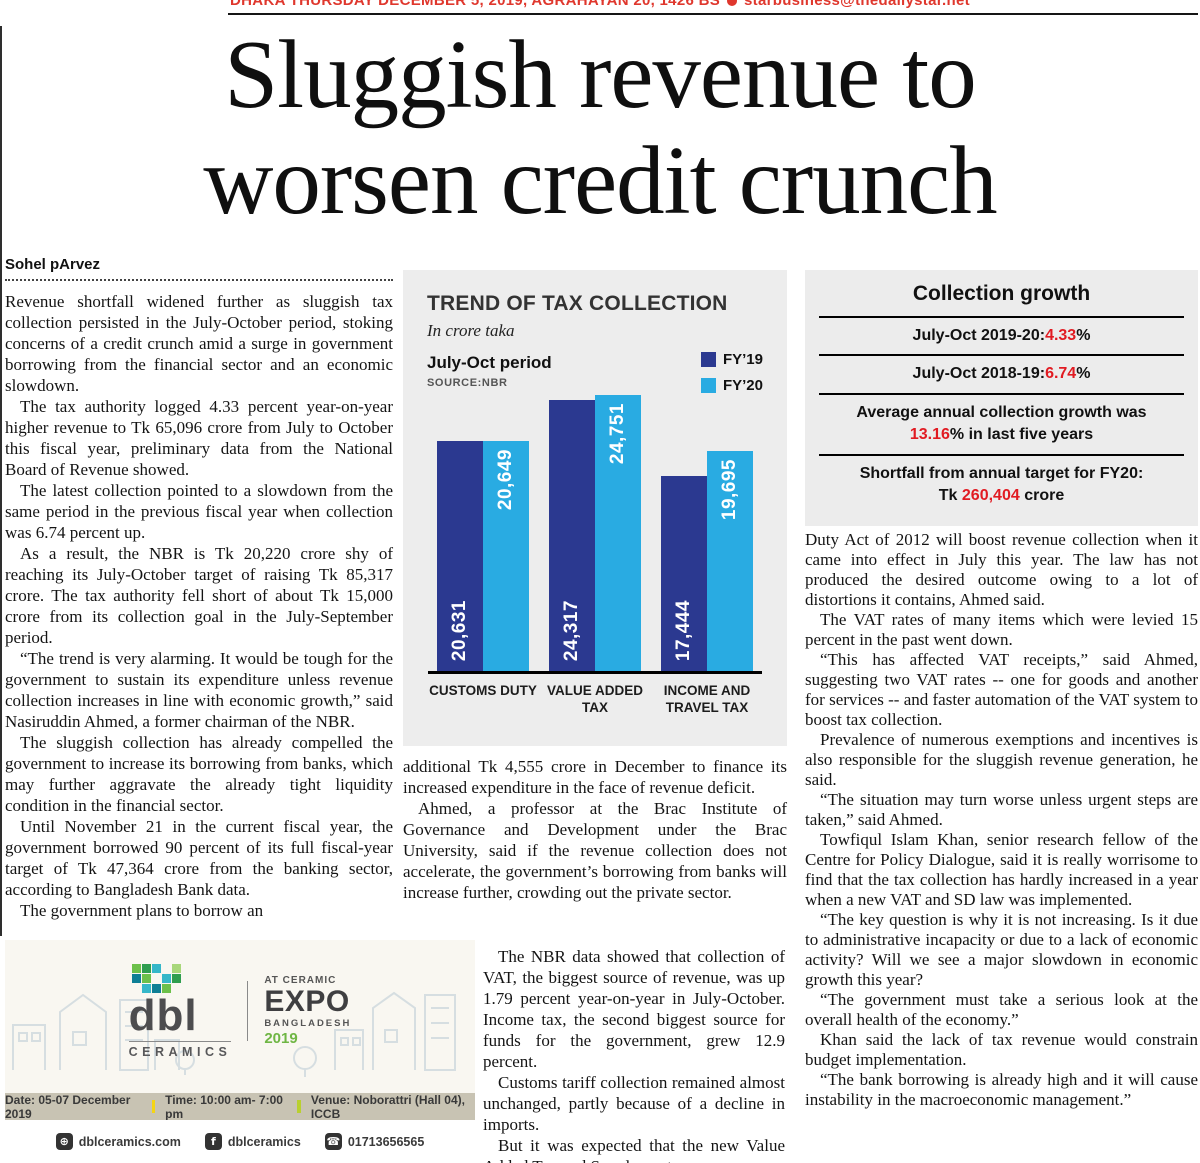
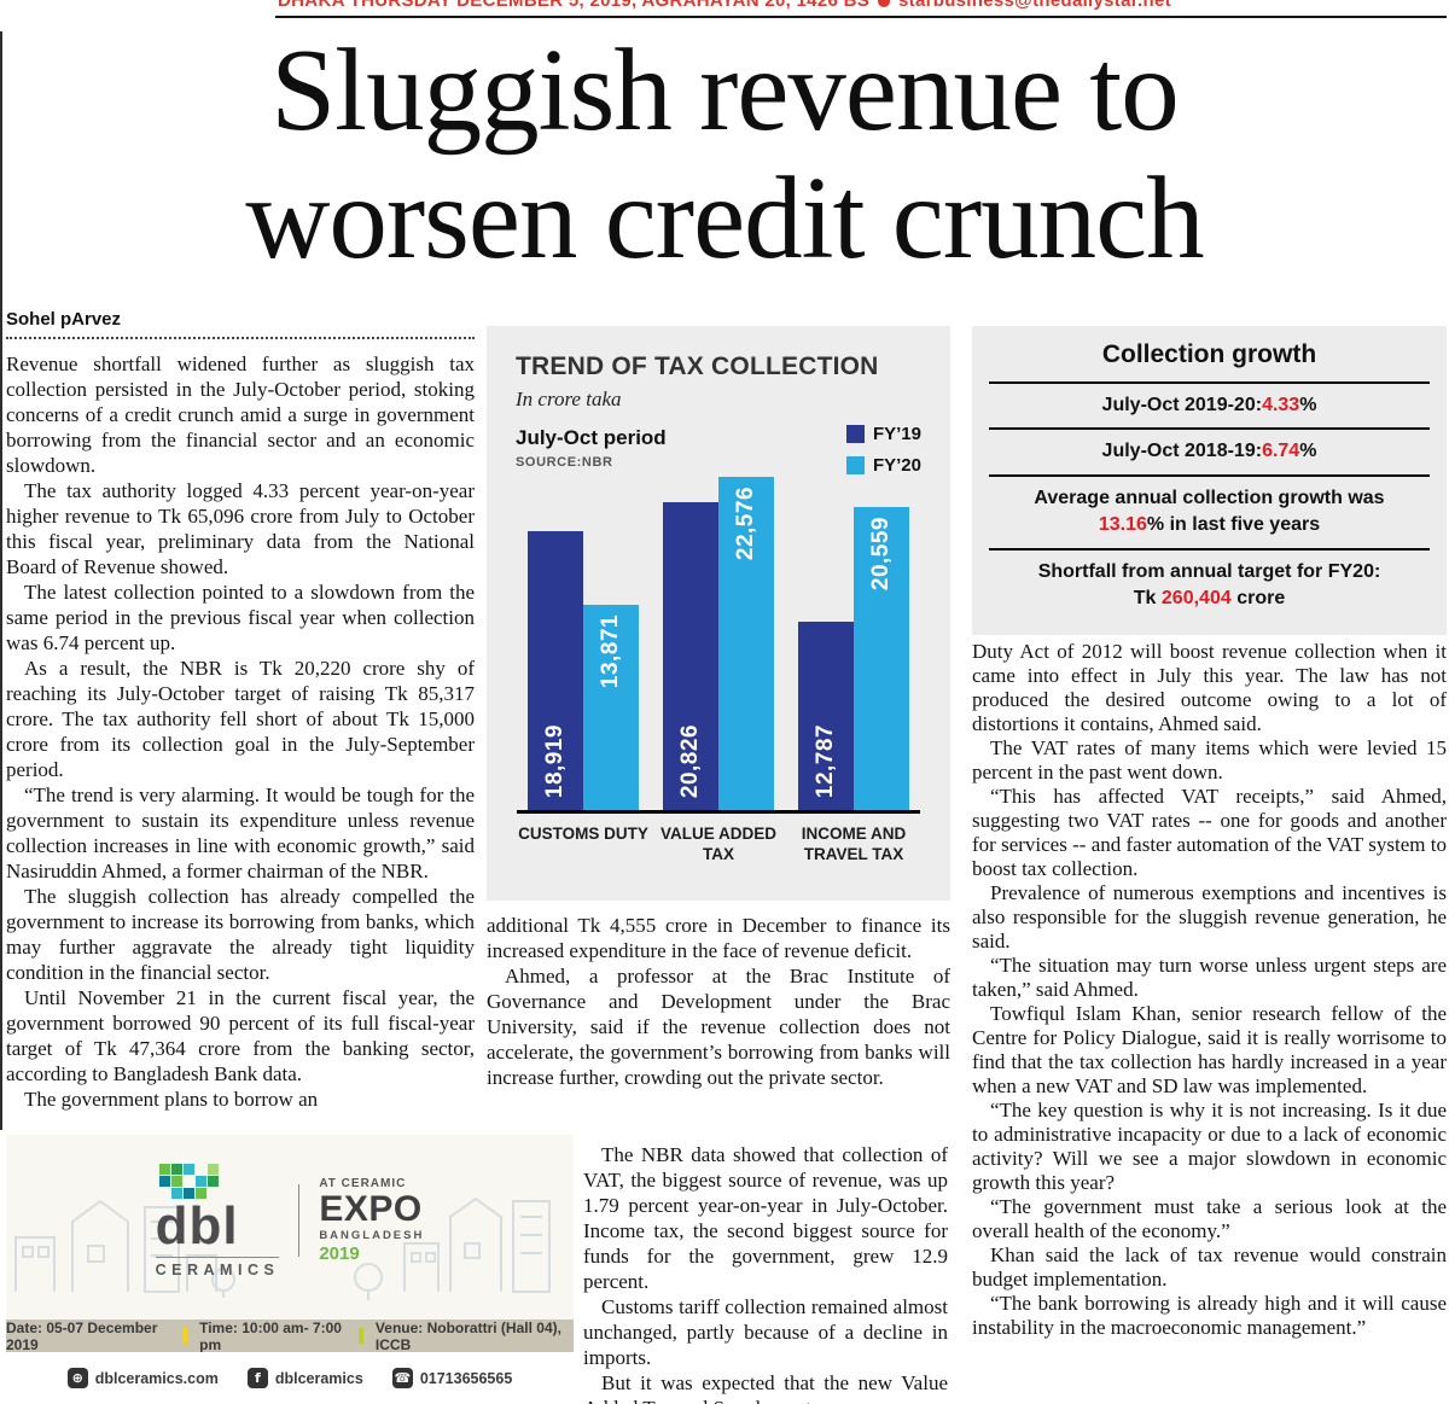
FY’19/CUSTOMS DUTY: 20,631 -> 18,919
FY’20/CUSTOMS DUTY: 20,649 -> 13,871
FY’19/VALUE ADDED TAX: 24,317 -> 20,826
FY’20/VALUE ADDED TAX: 24,751 -> 22,576
FY’19/INCOME AND TRAVEL TAX: 17,444 -> 12,787
FY’20/INCOME AND TRAVEL TAX: 19,695 -> 20,559
